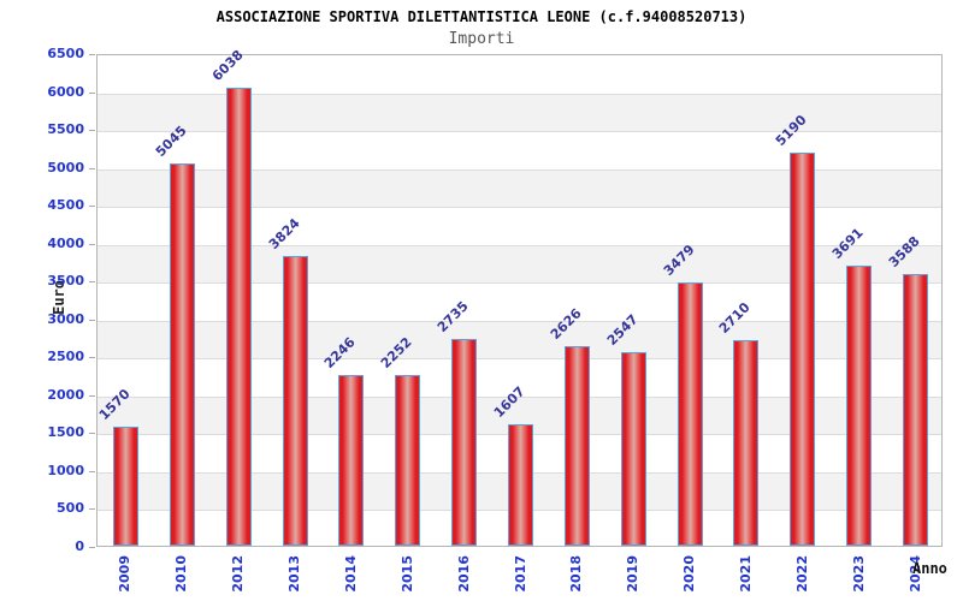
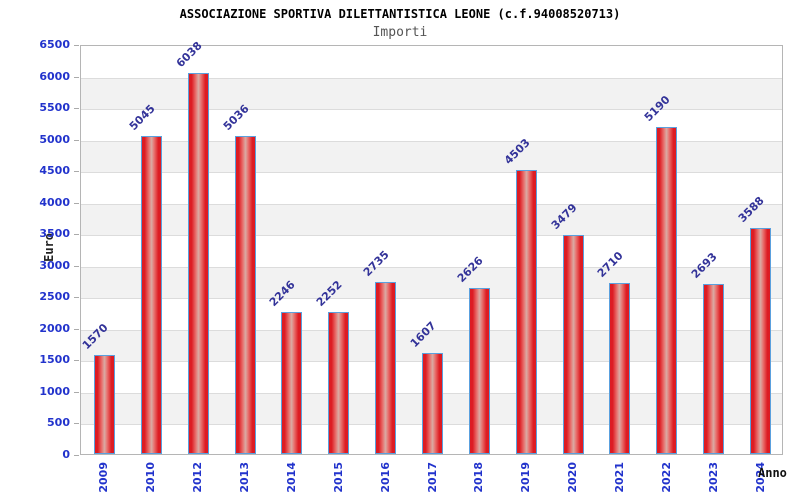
2013: 3824 -> 5036
2019: 2547 -> 4503
2023: 3691 -> 2693
